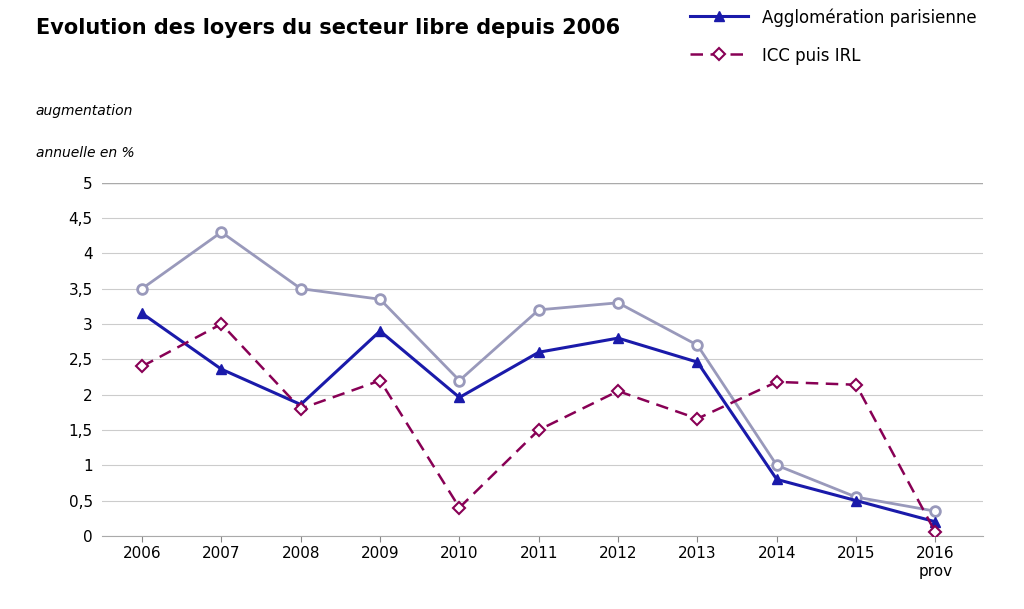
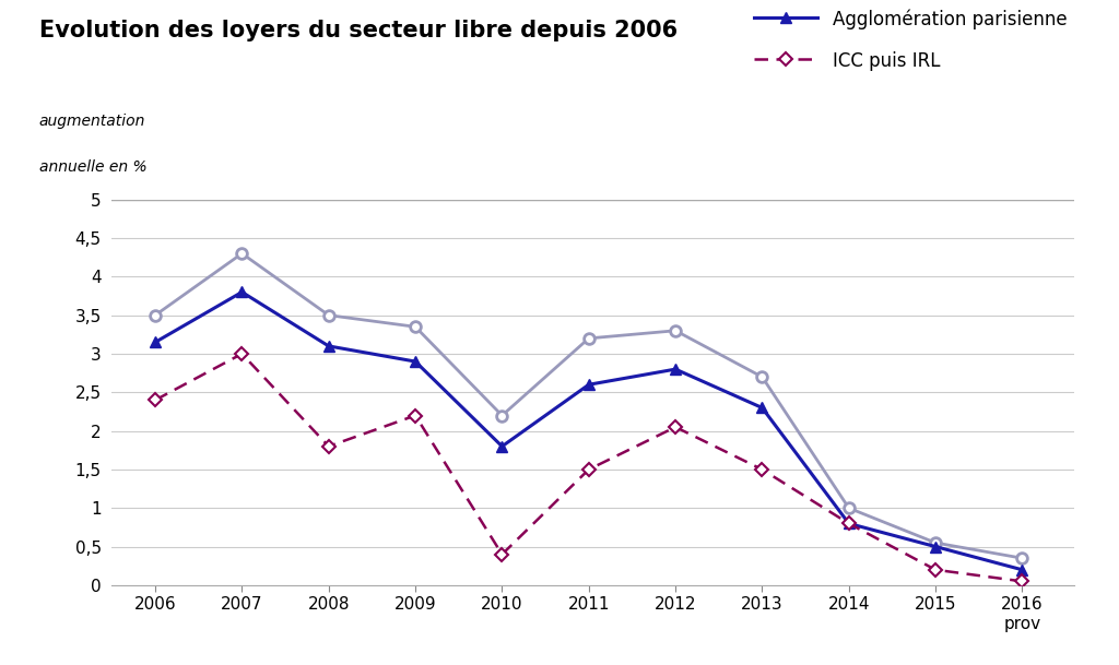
Agglomération parisienne/2007: 2,36 -> 3,80
Agglomération parisienne/2008: 1,86 -> 3,10
Agglomération parisienne/2010: 1,96 -> 1,80
Agglomération parisienne/2013: 2,46 -> 2,30
ICC puis IRL/2013: 1,66 -> 1,50
ICC puis IRL/2014: 2,18 -> 0,80
ICC puis IRL/2015: 2,14 -> 0,20
